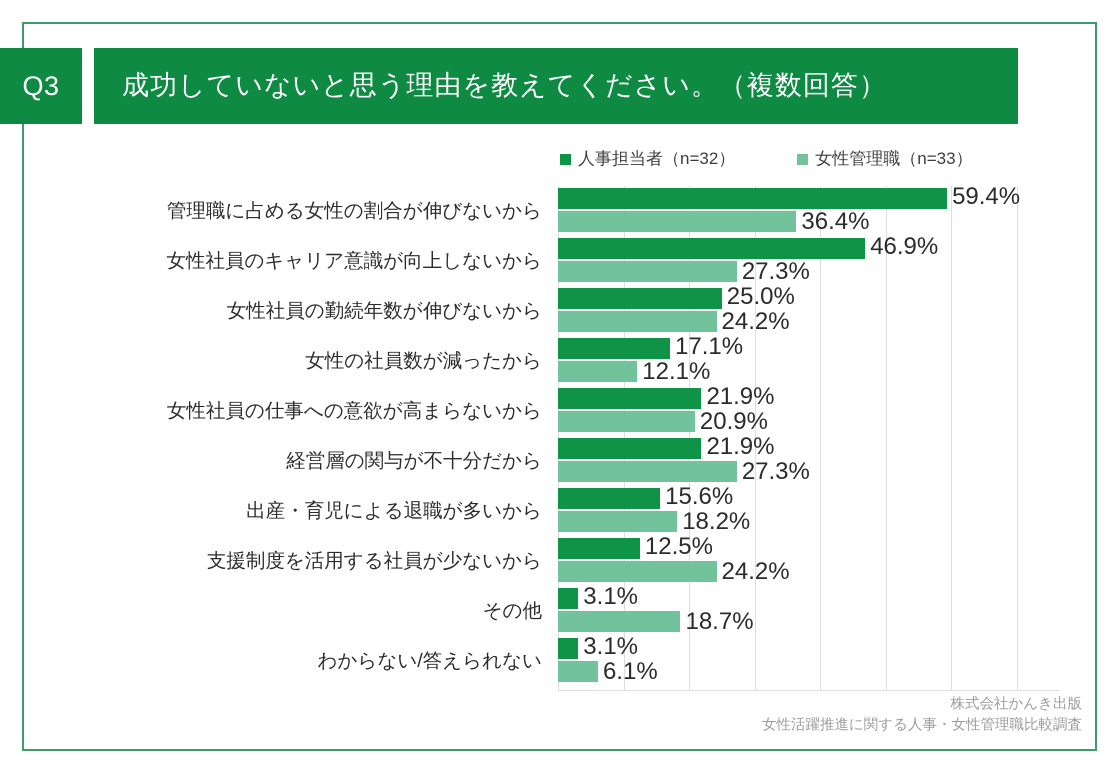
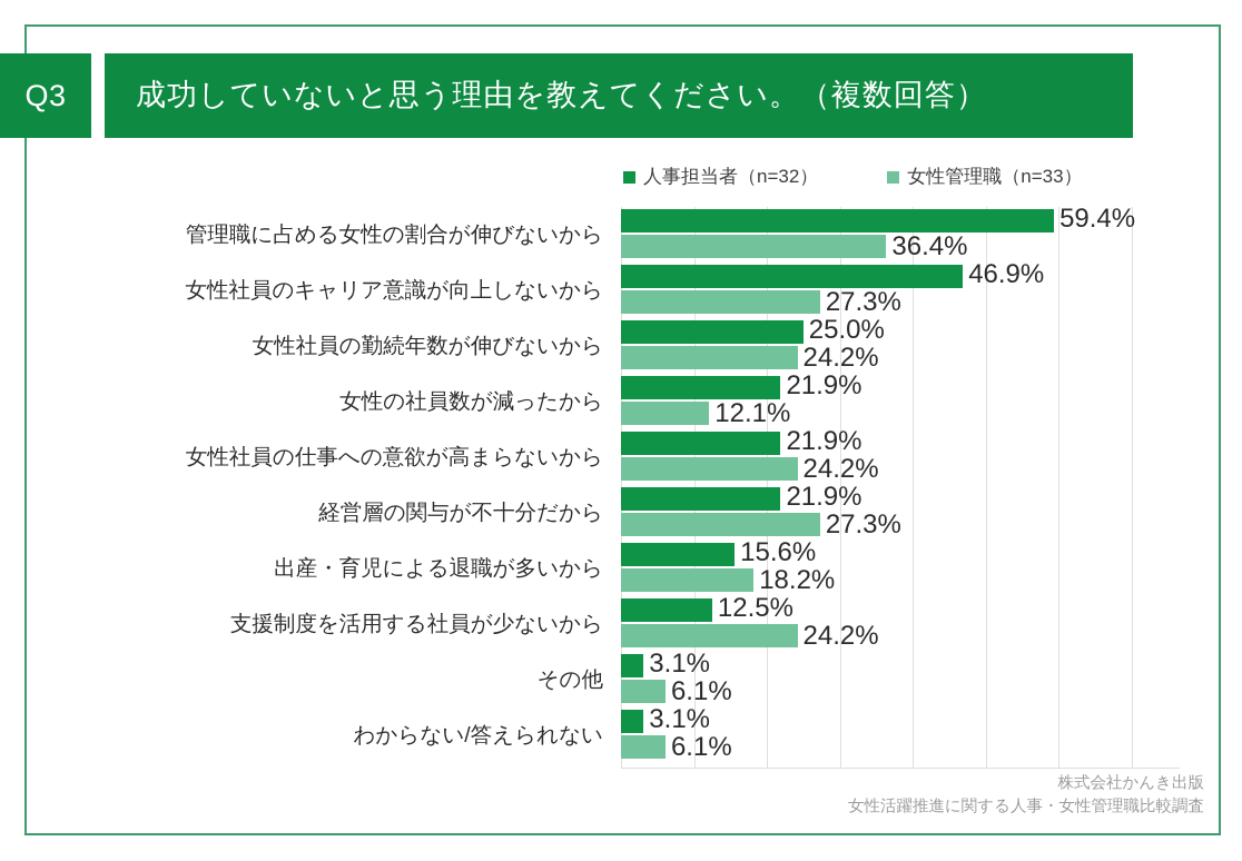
人事担当者（n=32）/女性の社員数が減ったから: 17.1% -> 21.9%
女性管理職（n=33）/女性社員の仕事への意欲が高まらないから: 20.9% -> 24.2%
女性管理職（n=33）/その他: 18.7% -> 6.1%
